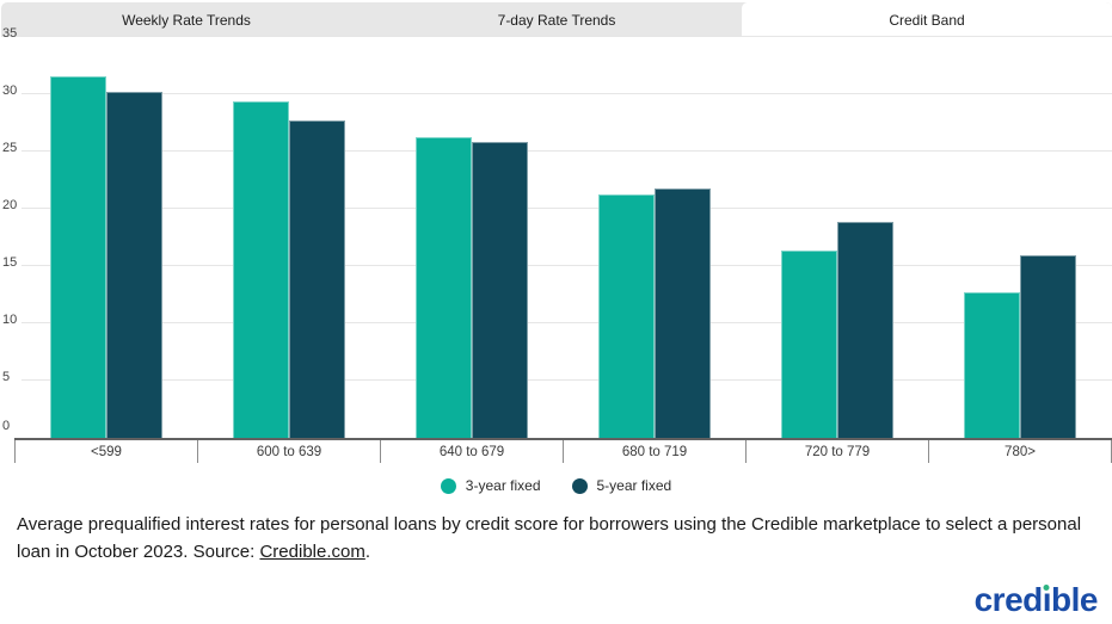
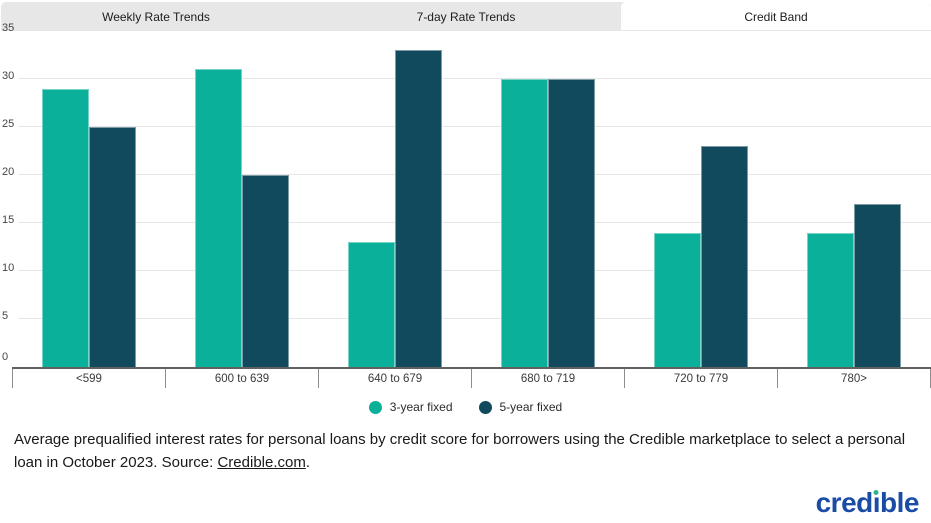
3-year fixed/<599: 32 -> 29
5-year fixed/<599: 30 -> 25
3-year fixed/600 to 639: 29 -> 31
5-year fixed/600 to 639: 28 -> 20
3-year fixed/640 to 679: 26 -> 13
5-year fixed/640 to 679: 26 -> 33
3-year fixed/680 to 719: 21 -> 30
5-year fixed/680 to 719: 22 -> 30
3-year fixed/720 to 779: 16 -> 14
5-year fixed/720 to 779: 19 -> 23
3-year fixed/780>: 13 -> 14
5-year fixed/780>: 16 -> 17
